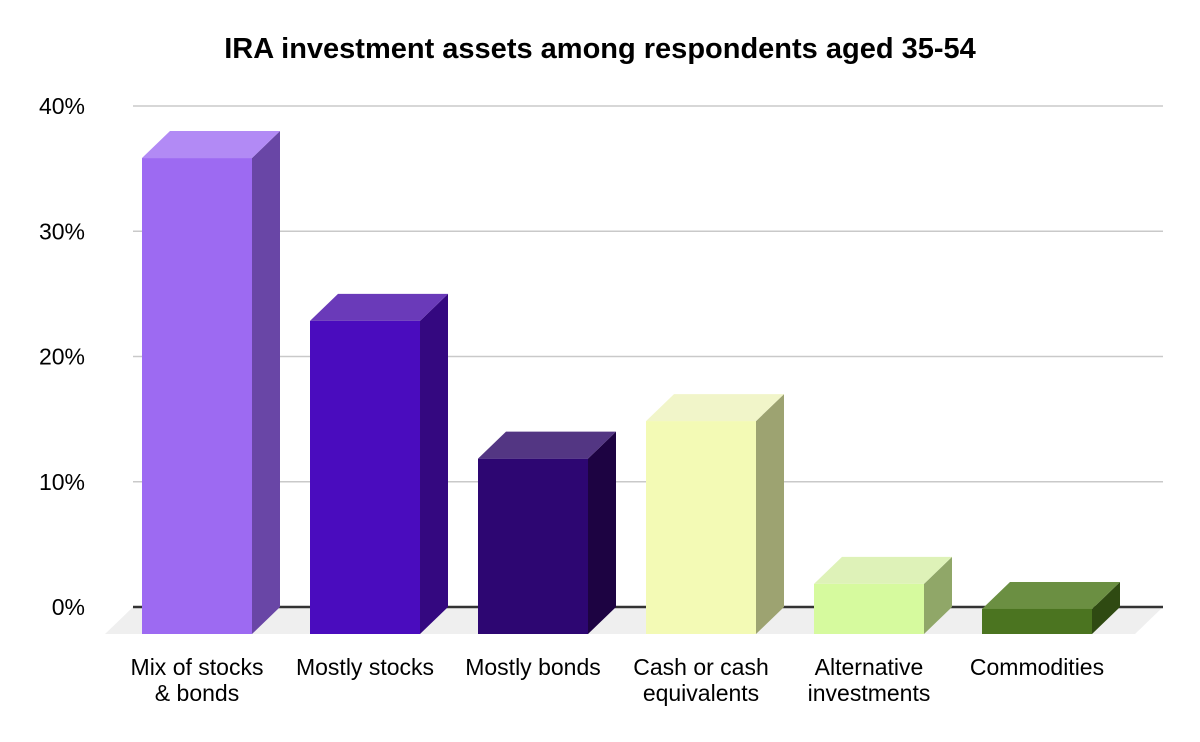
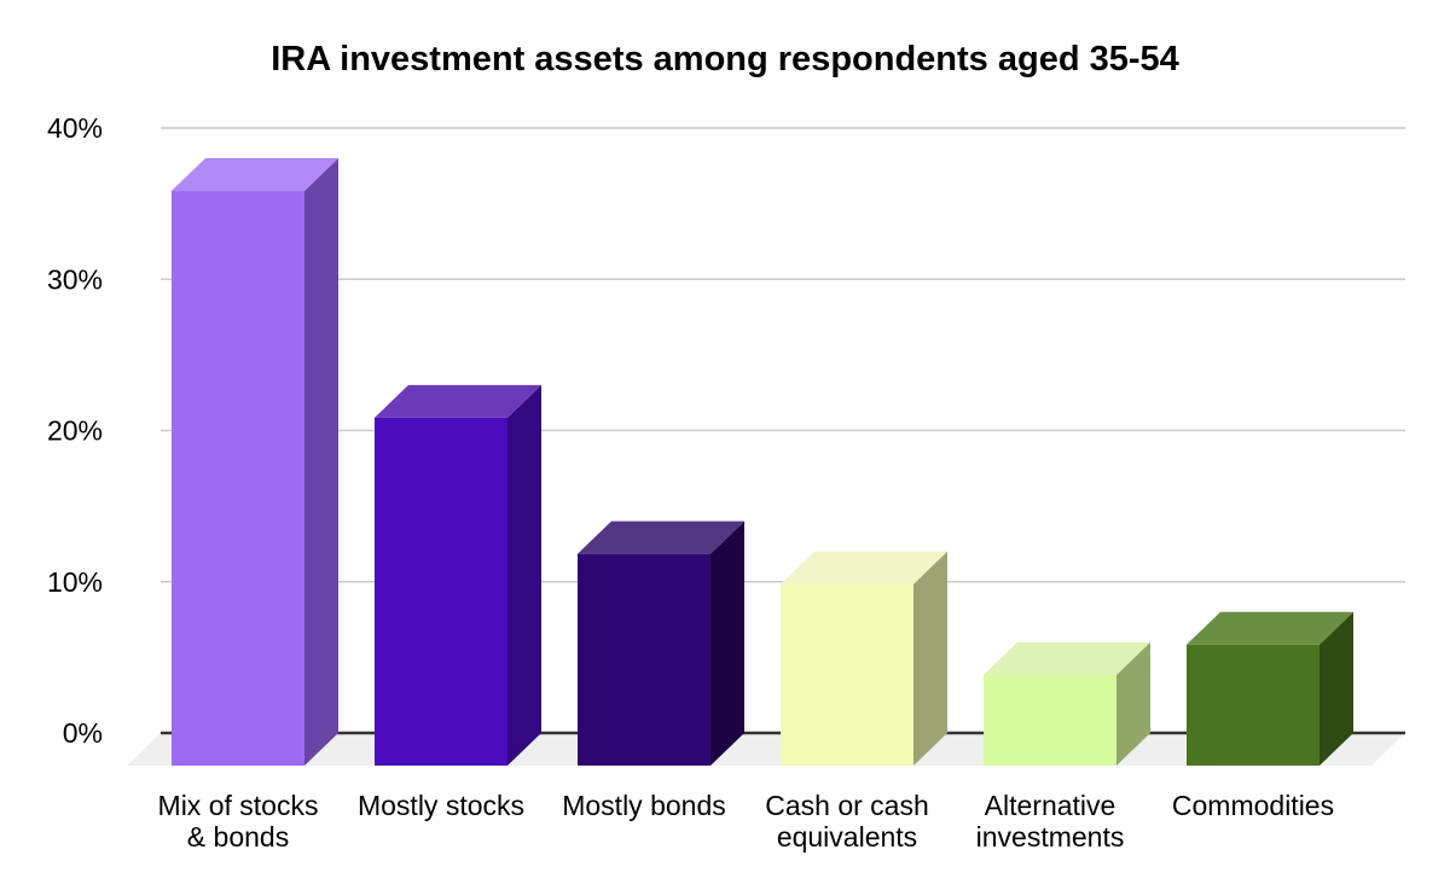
Mostly stocks: 25% -> 23%
Cash or cash equivalents: 17% -> 12%
Alternative investments: 4% -> 6%
Commodities: 2% -> 8%
